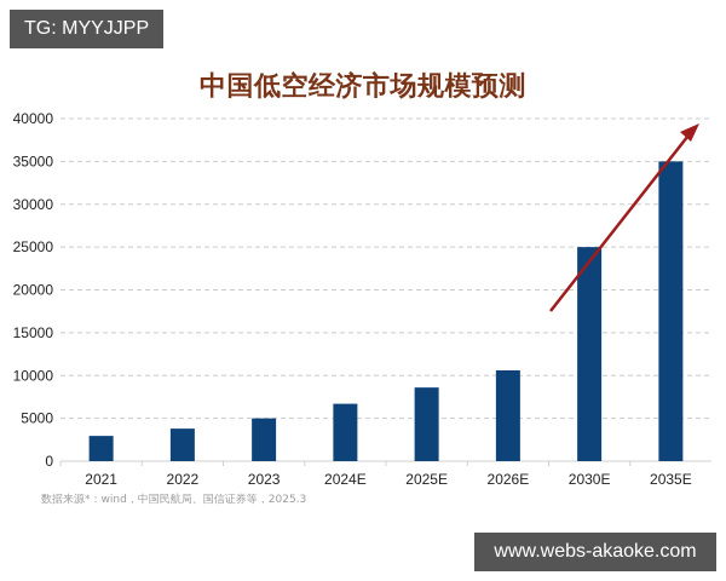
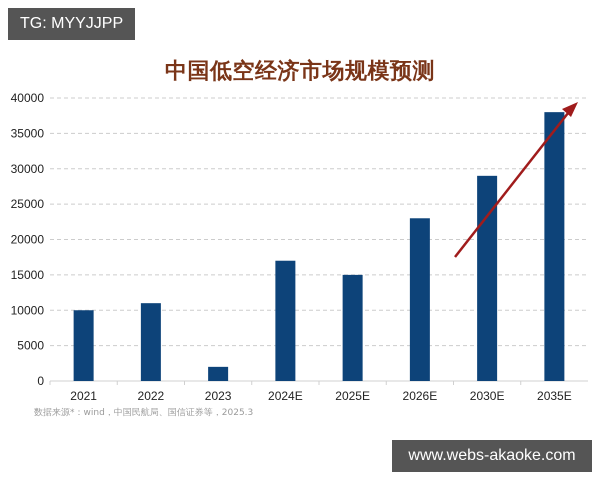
2021: 3000 -> 10000
2022: 4000 -> 11000
2023: 5000 -> 2000
2024E: 7000 -> 17000
2025E: 9000 -> 15000
2026E: 11000 -> 23000
2030E: 25000 -> 29000
2035E: 35000 -> 38000
